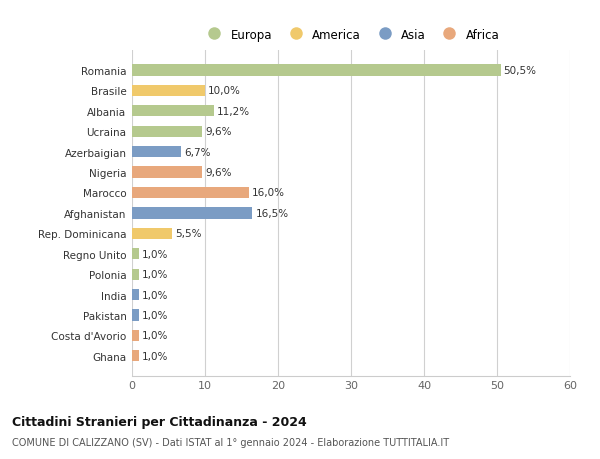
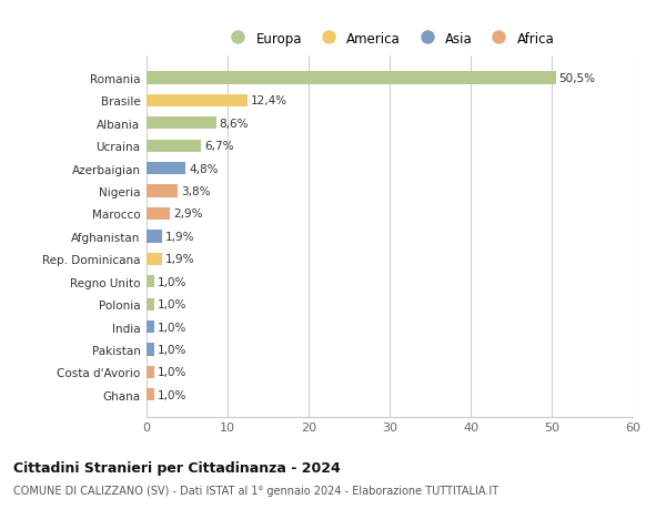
Brasile: 10,0% -> 12,4%
Albania: 11,2% -> 8,6%
Ucraina: 9,6% -> 6,7%
Azerbaigian: 6,7% -> 4,8%
Nigeria: 9,6% -> 3,8%
Marocco: 16,0% -> 2,9%
Afghanistan: 16,5% -> 1,9%
Rep. Dominicana: 5,5% -> 1,9%
